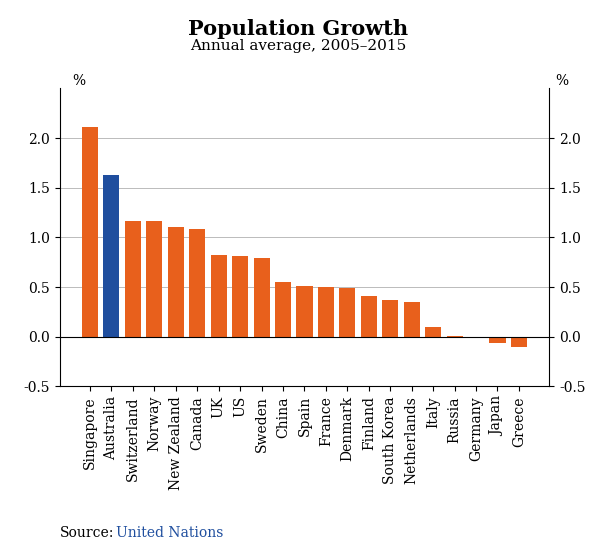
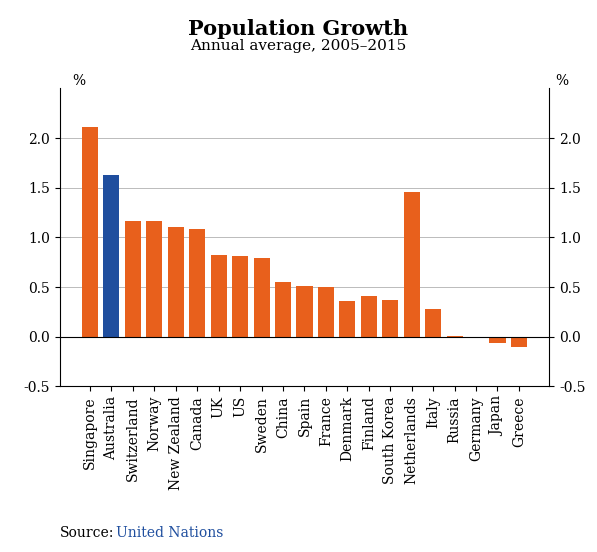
Denmark: 0.49 -> 0.36
Netherlands: 0.35 -> 1.46
Italy: 0.10 -> 0.28
